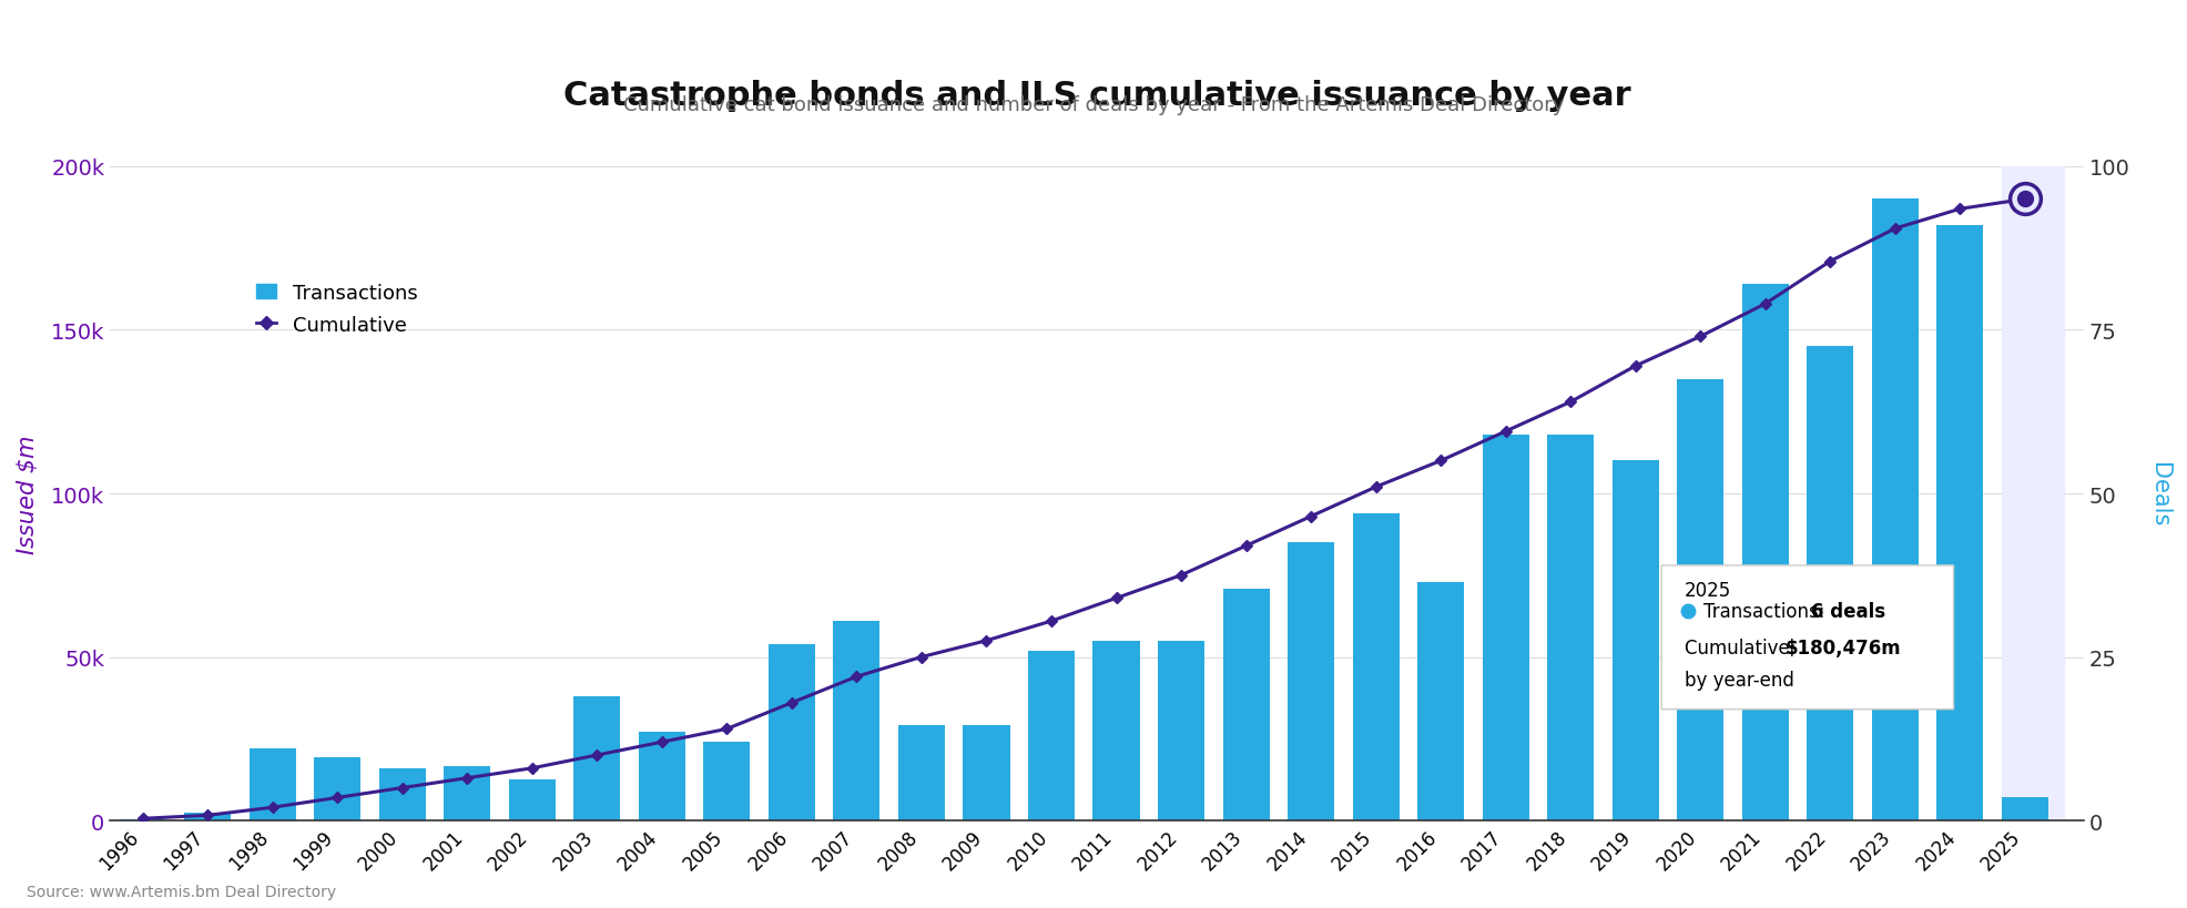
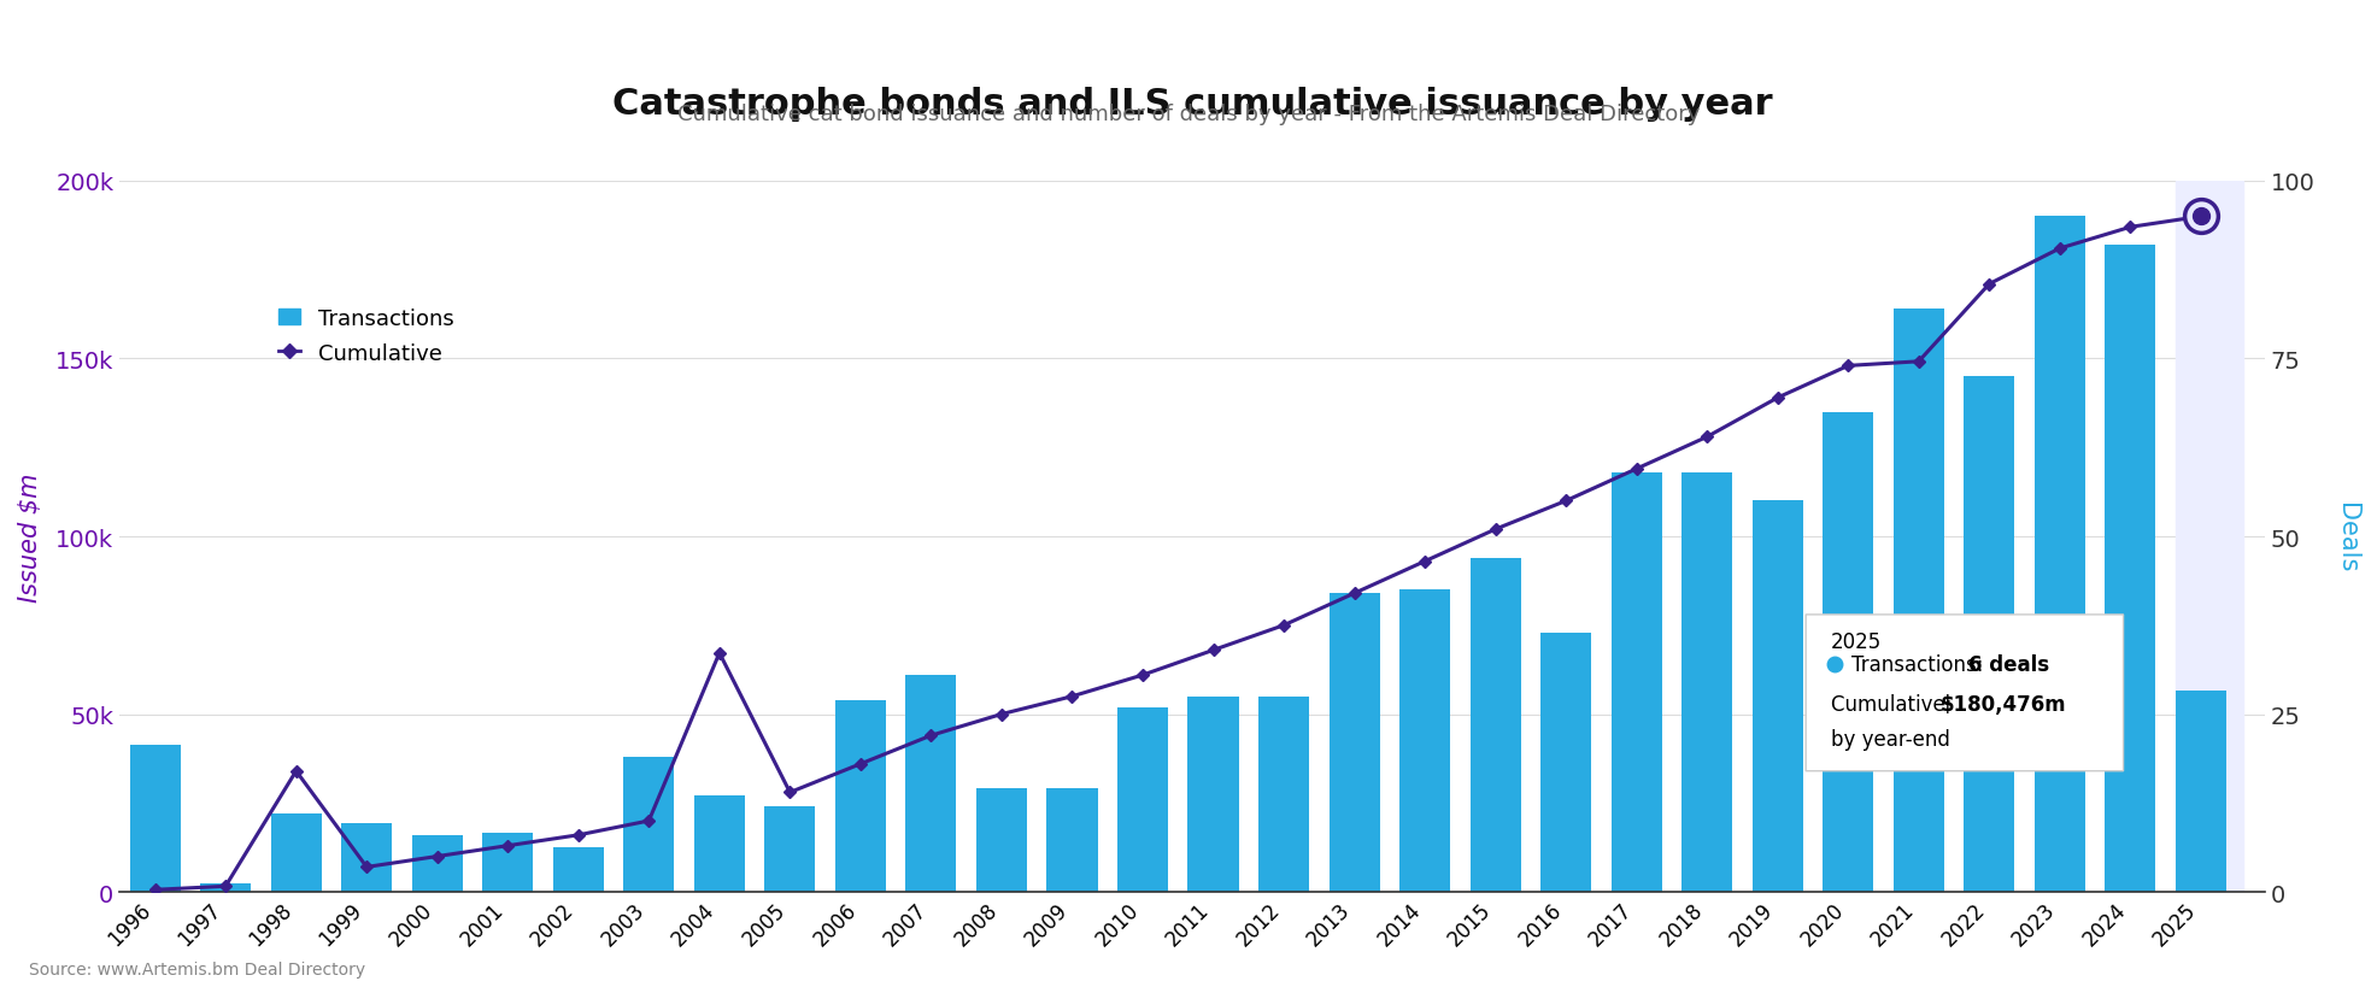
Transactions/1996: 0.5k -> 41.5k
Cumulative/1998: 2.0 -> 17.0
Cumulative/2004: 12.0 -> 33.6
Transactions/2013: 71.0k -> 84.0k
Cumulative/2021: 79.0 -> 74.6
Transactions/2025: 7.0k -> 56.5k
